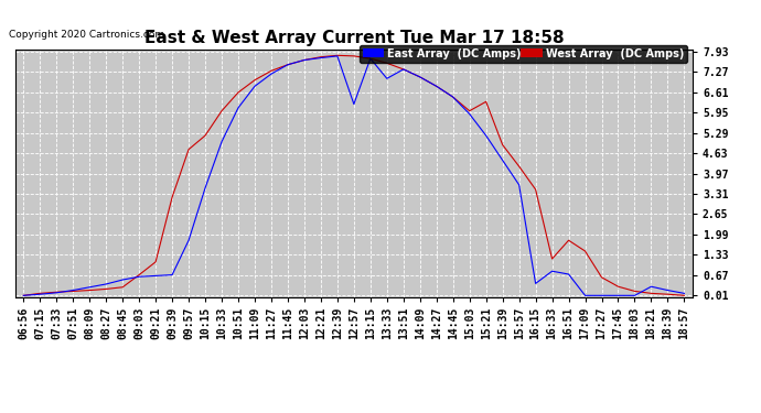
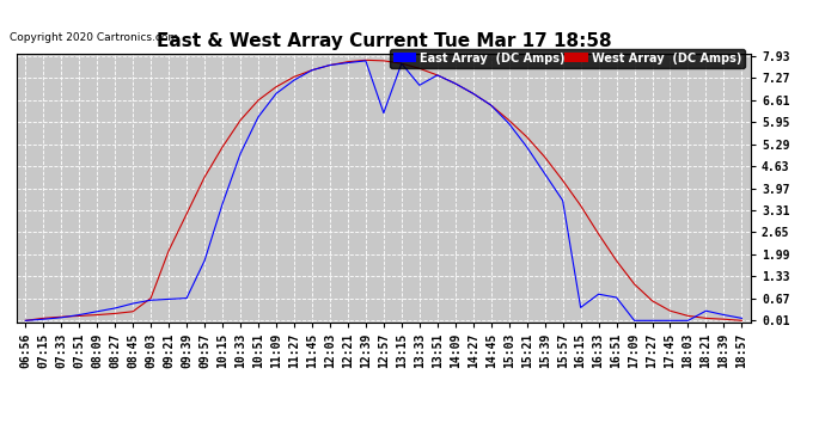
West Array (DC Amps)/09:21: 1.10 -> 2.10
West Array (DC Amps)/09:57: 4.75 -> 4.30
West Array (DC Amps)/15:21: 6.30 -> 5.50
West Array (DC Amps)/16:33: 1.20 -> 2.60
West Array (DC Amps)/17:09: 1.45 -> 1.10
